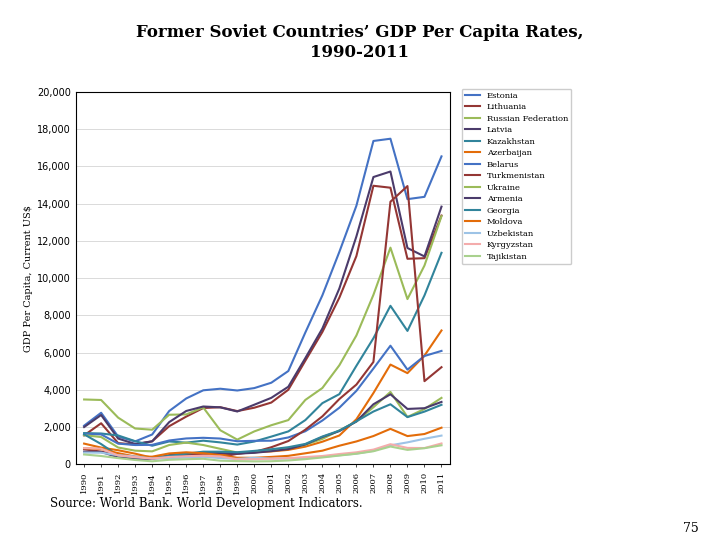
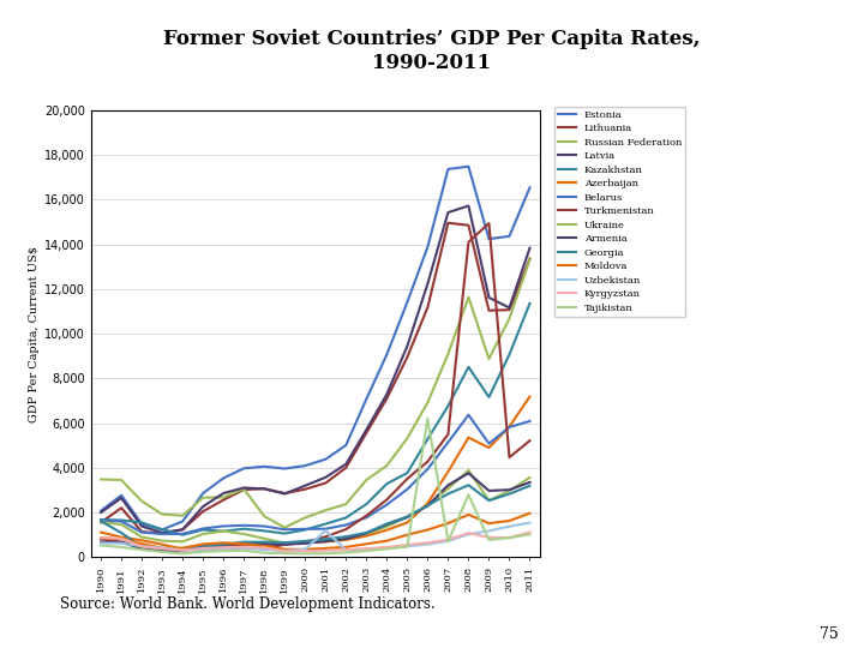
Uzbekistan/2001: 300 -> 1,200
Tajikistan/2006: 600 -> 6,200
Tajikistan/2008: 1,000 -> 2,800
